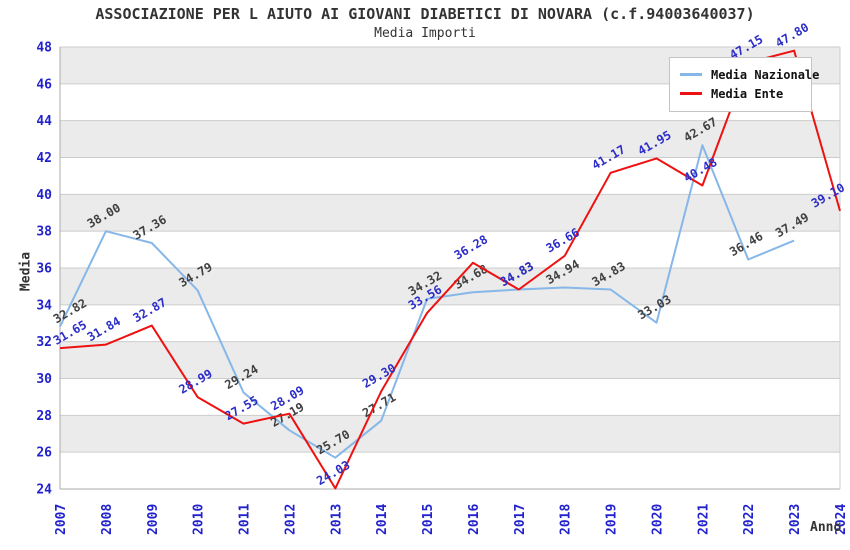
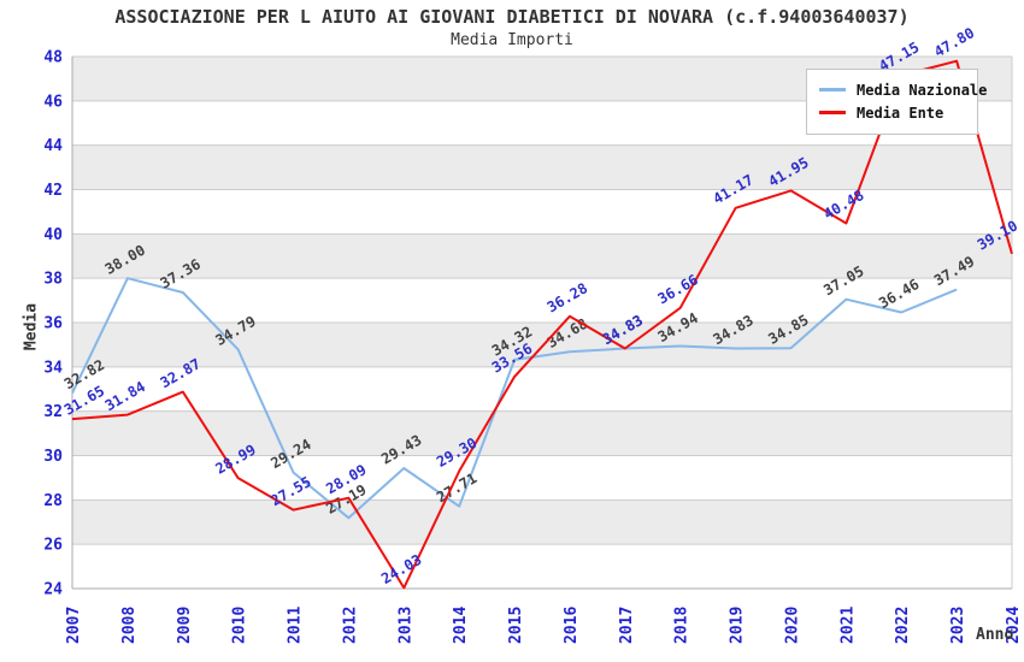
Media Nazionale/2013: 25.70 -> 29.43
Media Nazionale/2020: 33.03 -> 34.85
Media Nazionale/2021: 42.67 -> 37.05
